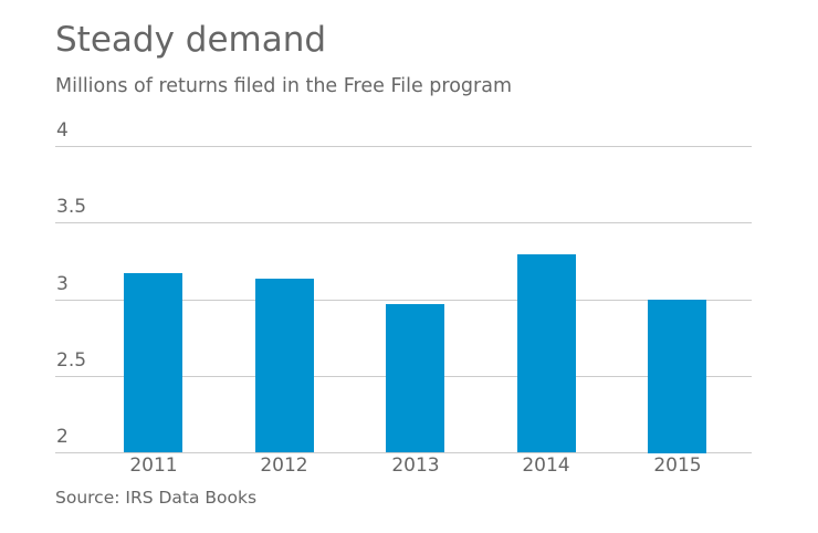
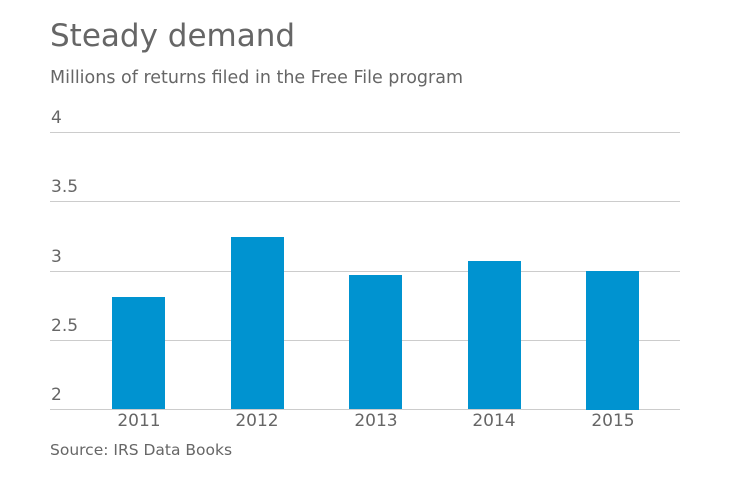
2011: 3.17 -> 2.81
2012: 3.13 -> 3.24
2014: 3.29 -> 3.07
